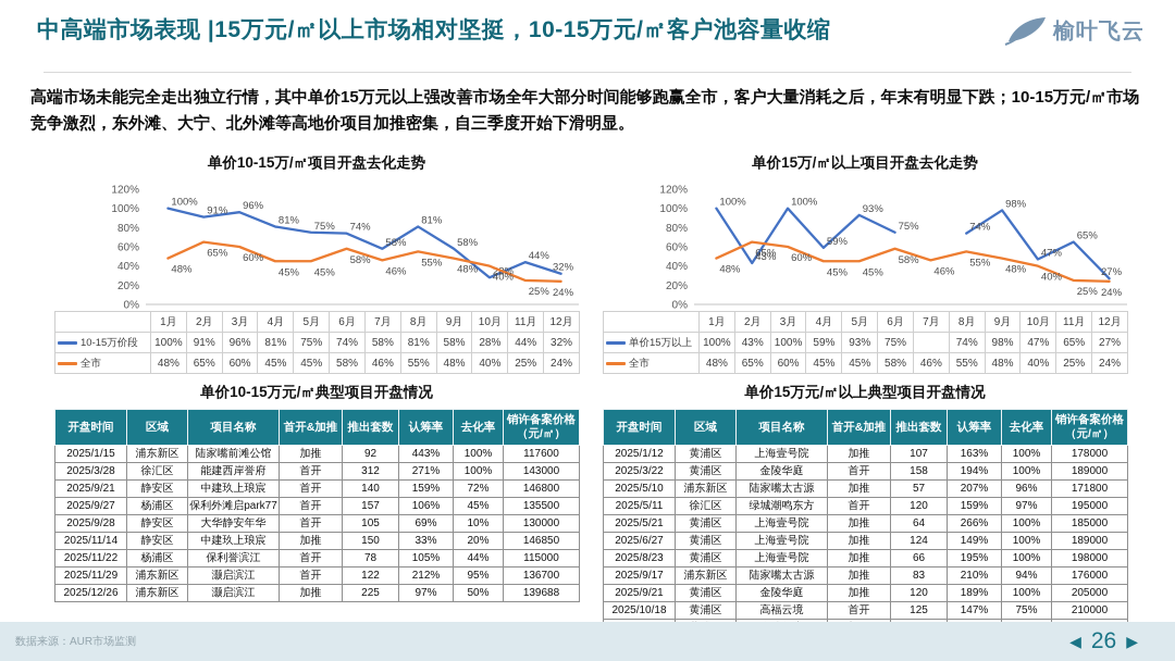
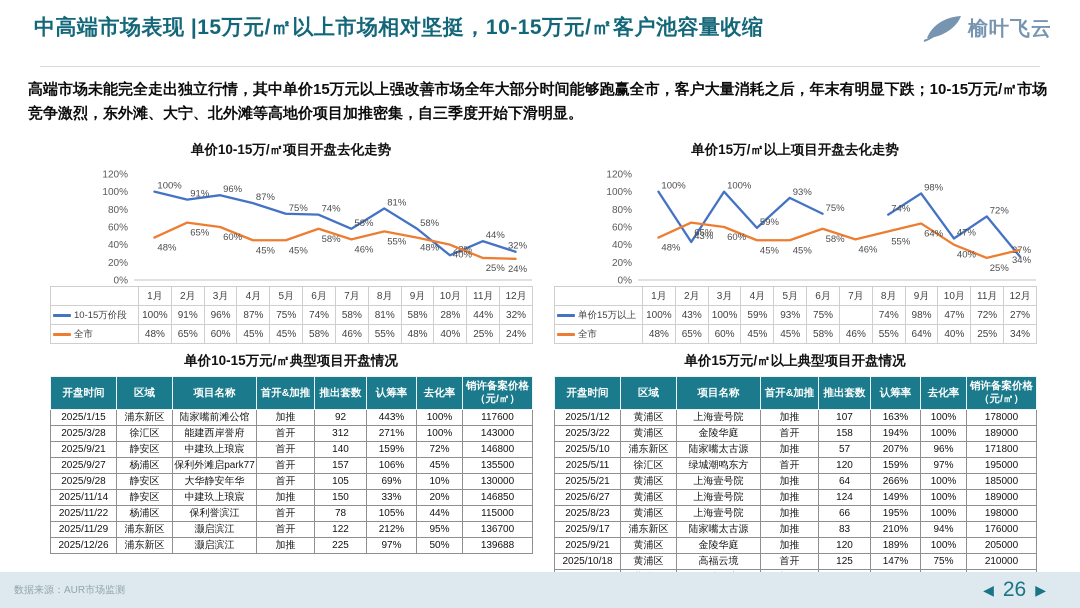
单价10-15万/㎡项目开盘去化走势/10-15万价段/4月: 81% -> 87%
单价15万/㎡以上项目开盘去化走势/全市/9月: 48% -> 64%
单价15万/㎡以上项目开盘去化走势/单价15万以上/11月: 65% -> 72%
单价15万/㎡以上项目开盘去化走势/全市/12月: 24% -> 34%
